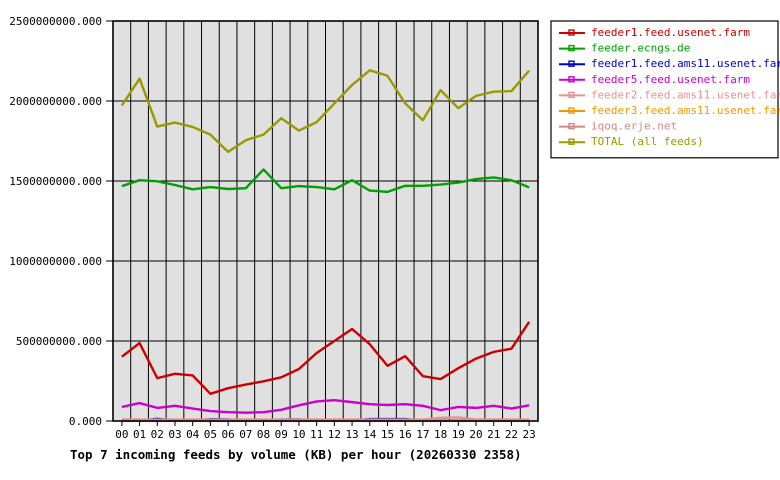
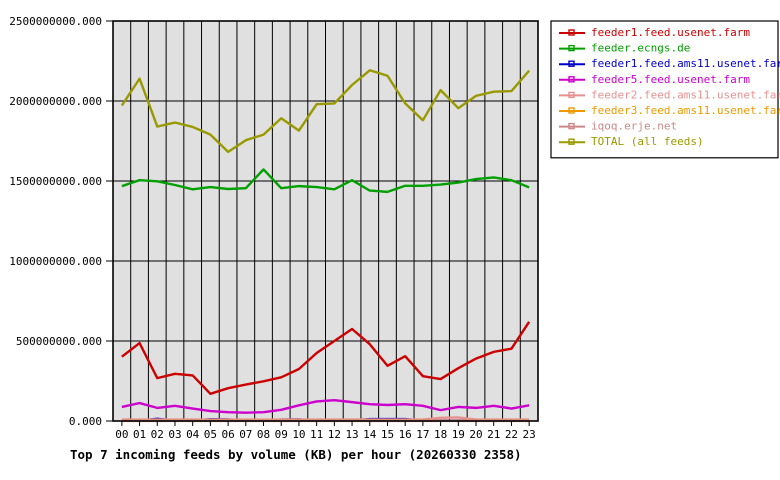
TOTAL (all feeds)/11: 1870000000 -> 1980000000
